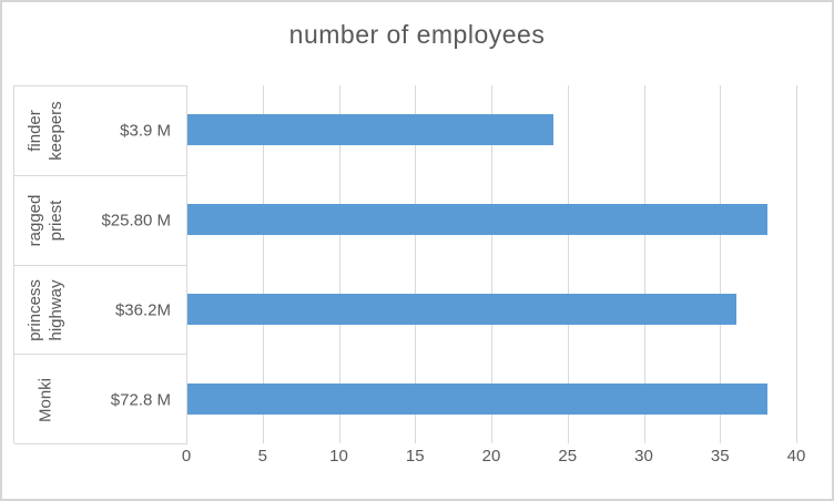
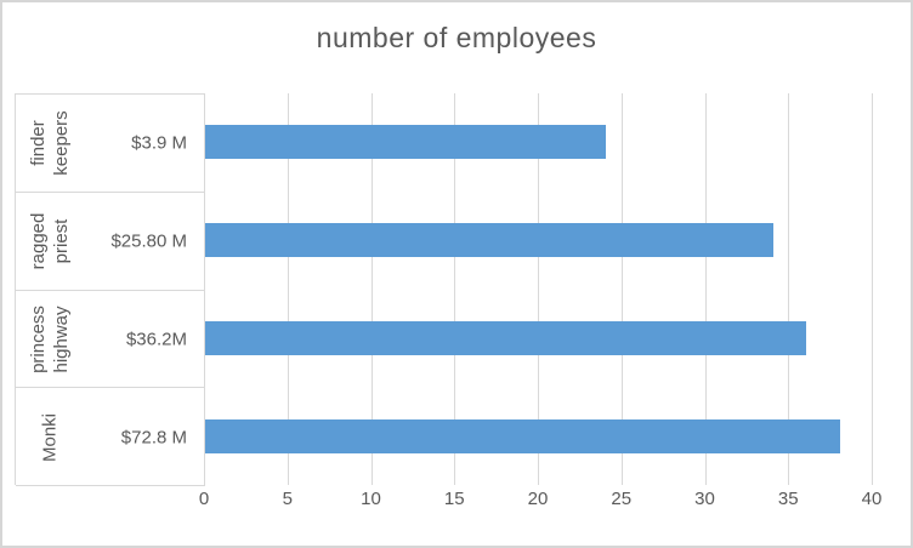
ragged priest: 38 -> 34
